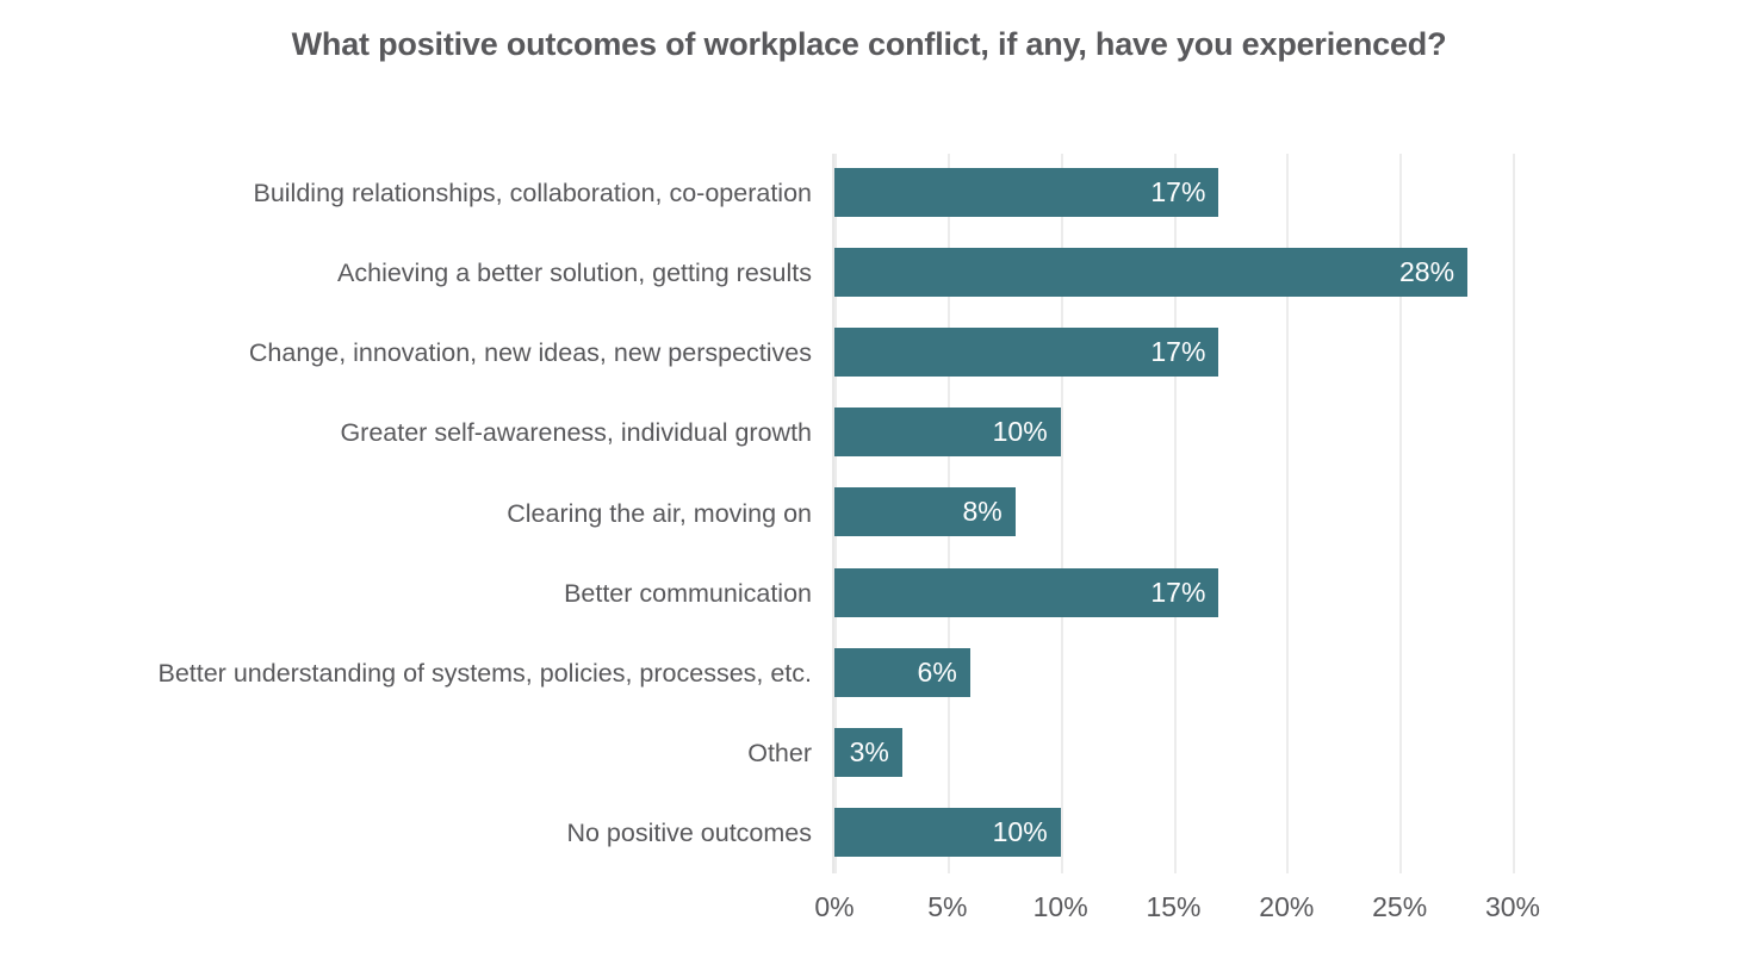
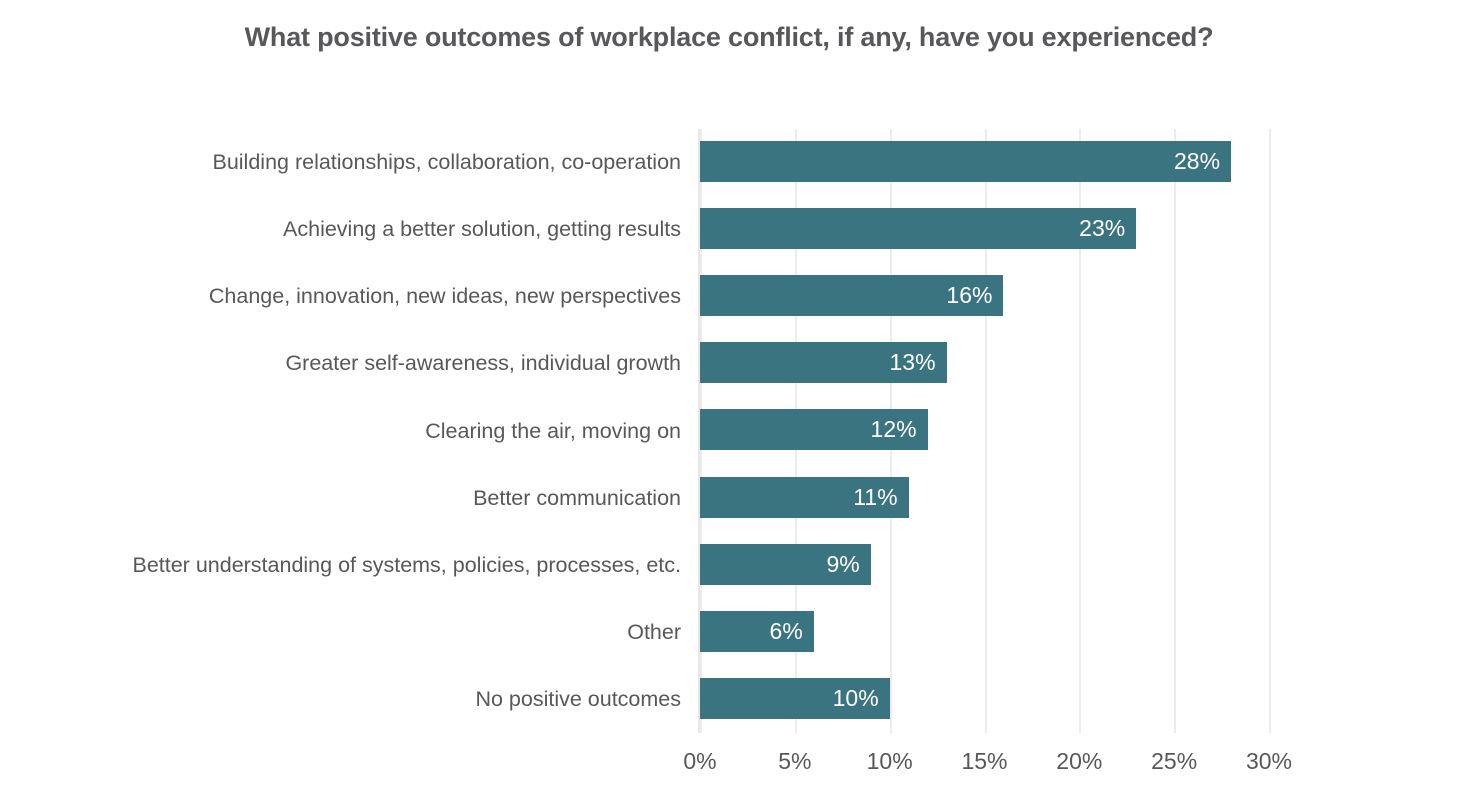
Building relationships, collaboration, co-operation: 17% -> 28%
Achieving a better solution, getting results: 28% -> 23%
Change, innovation, new ideas, new perspectives: 17% -> 16%
Greater self-awareness, individual growth: 10% -> 13%
Clearing the air, moving on: 8% -> 12%
Better communication: 17% -> 11%
Better understanding of systems, policies, processes, etc.: 6% -> 9%
Other: 3% -> 6%
